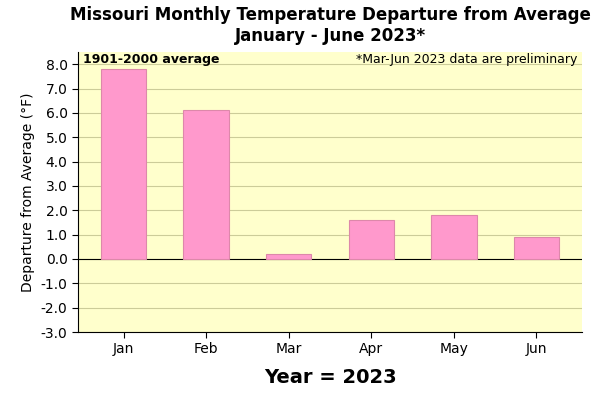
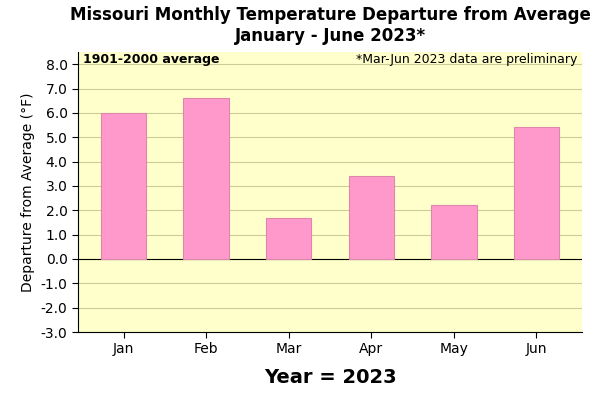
Jan: 7.8 -> 6.0
Feb: 6.1 -> 6.6
Mar: 0.2 -> 1.7
Apr: 1.6 -> 3.4
May: 1.8 -> 2.2
Jun: 0.9 -> 5.4
